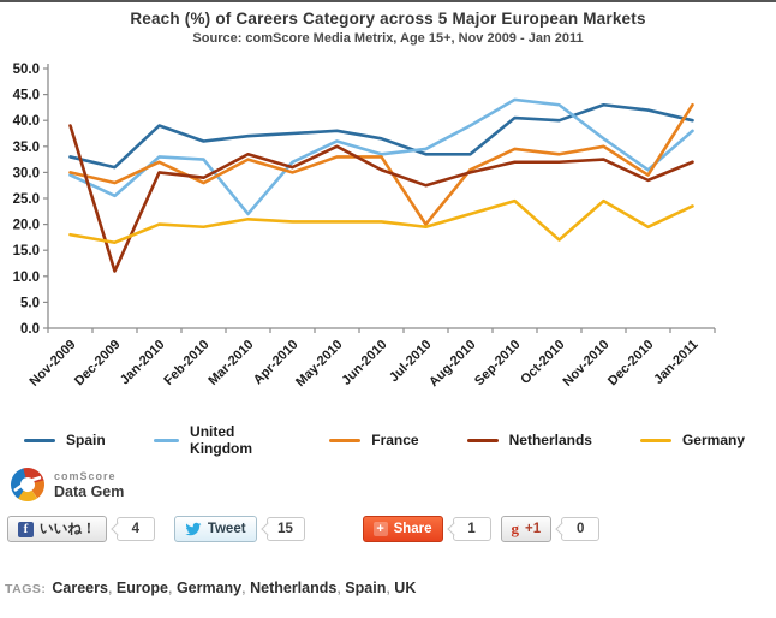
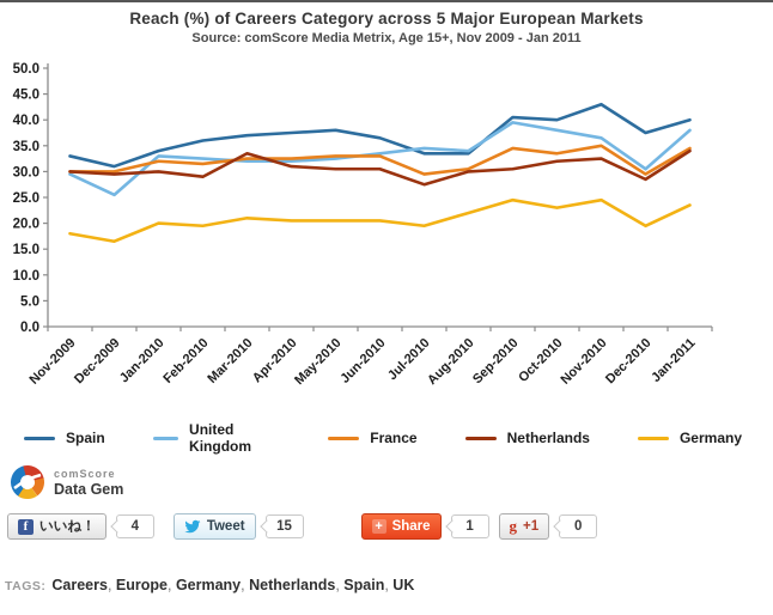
Netherlands/Nov-2009: 39 -> 30
France/Dec-2009: 28 -> 30
Netherlands/Dec-2009: 11 -> 30
Spain/Jan-2010: 39 -> 34
France/Feb-2010: 28 -> 32
United Kingdom/Mar-2010: 22 -> 32
France/Apr-2010: 30 -> 32
United Kingdom/May-2010: 36 -> 32
Netherlands/May-2010: 35 -> 30
France/Jul-2010: 20 -> 30
United Kingdom/Aug-2010: 39 -> 34
United Kingdom/Sep-2010: 44 -> 40
Netherlands/Sep-2010: 32 -> 30
United Kingdom/Oct-2010: 43 -> 38
Germany/Oct-2010: 17 -> 23
Spain/Dec-2010: 42 -> 38
France/Jan-2011: 43 -> 34
Netherlands/Jan-2011: 32 -> 34
